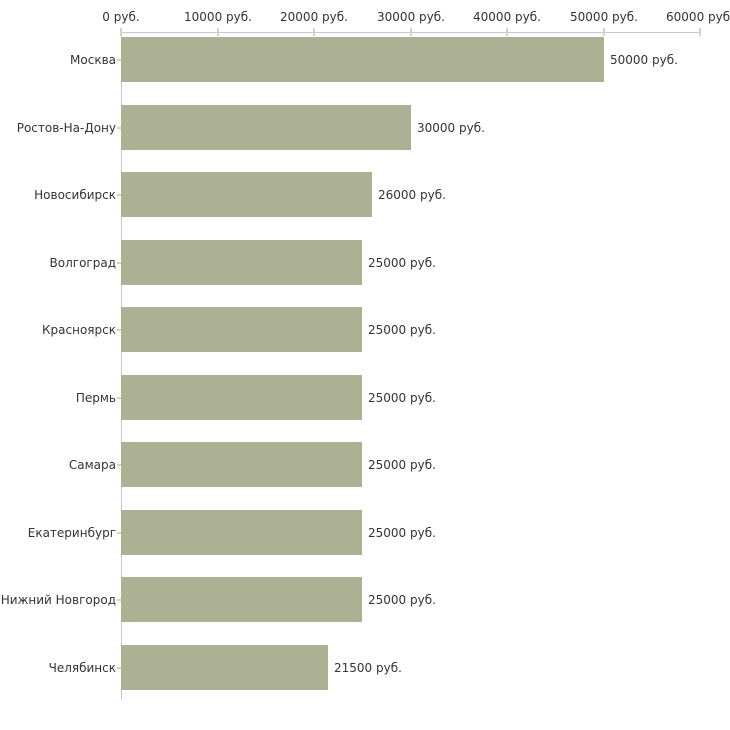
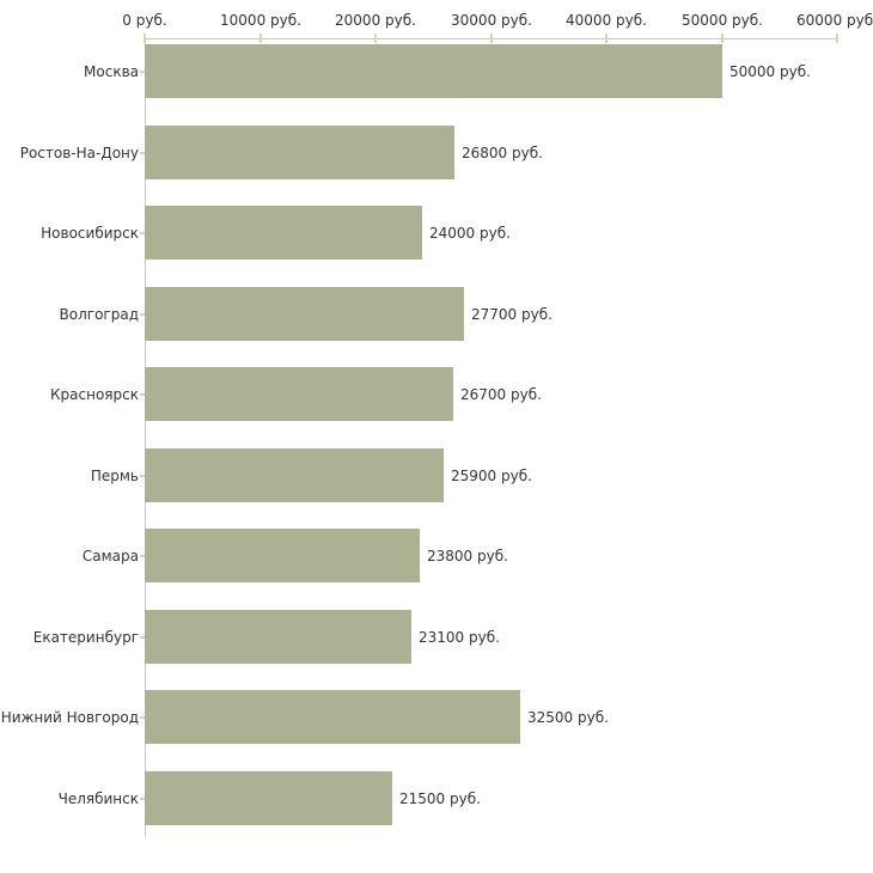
Ростов-На-Дону: 30000 -> 26800
Новосибирск: 26000 -> 24000
Волгоград: 25000 -> 27700
Красноярск: 25000 -> 26700
Пермь: 25000 -> 25900
Самара: 25000 -> 23800
Екатеринбург: 25000 -> 23100
Нижний Новгород: 25000 -> 32500
